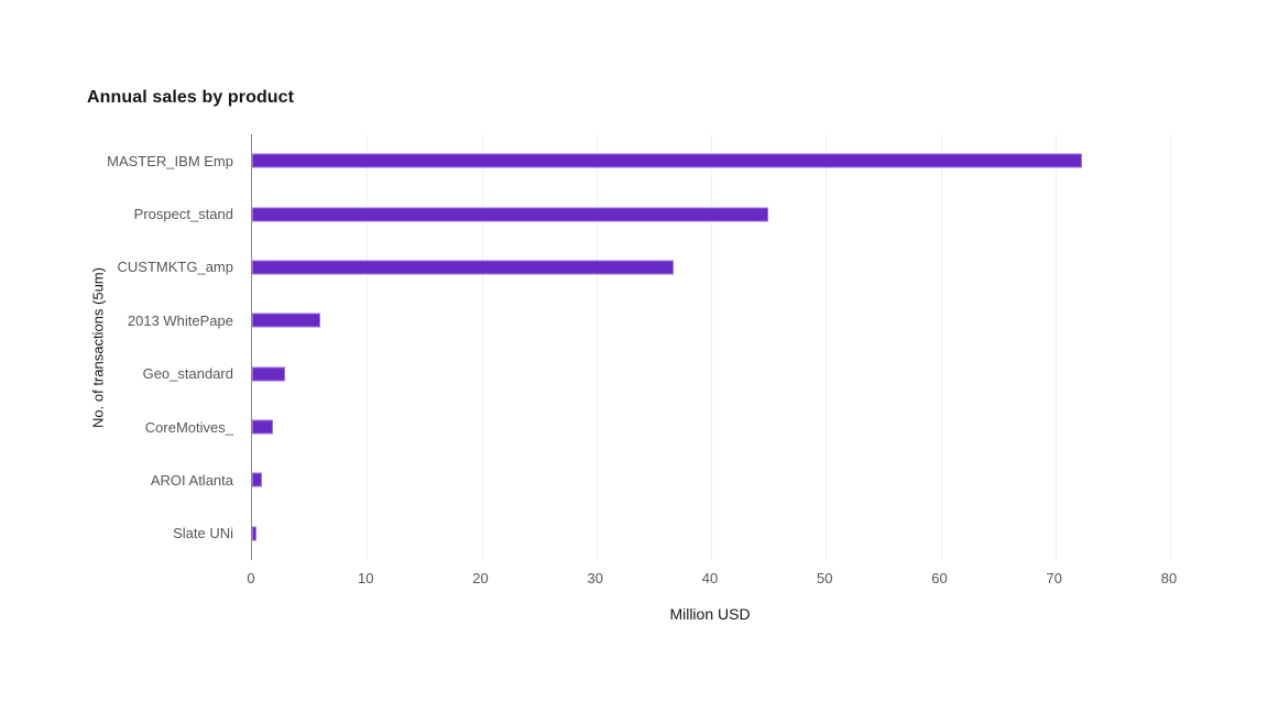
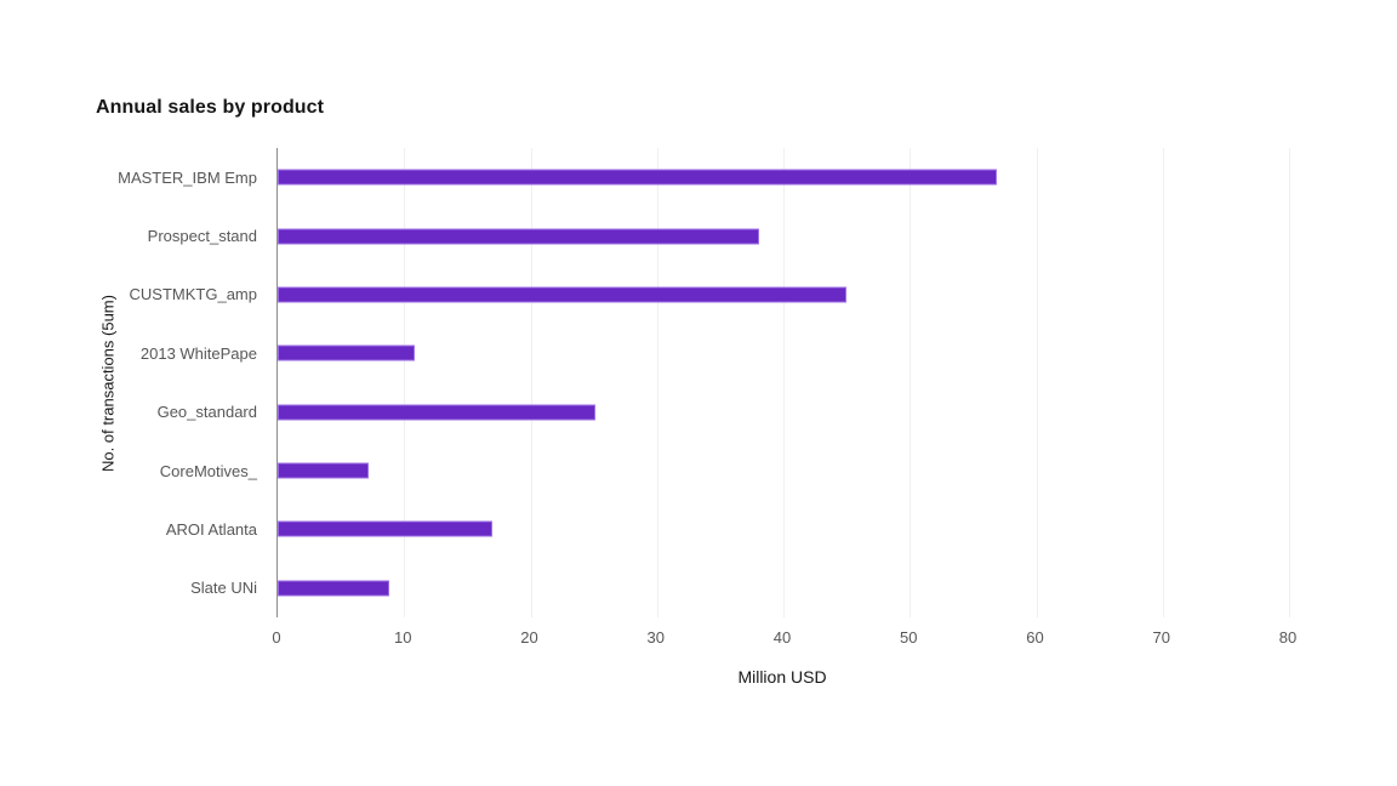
MASTER_IBM Emp: 72.3 -> 56.9
Prospect_stand: 45.0 -> 38.1
CUSTMKTG_amp: 36.7 -> 45.0
2013 WhitePape: 5.9 -> 10.8
Geo_standard: 2.9 -> 25.1
CoreMotives_: 1.8 -> 7.2
AROI Atlanta: 0.9 -> 17.0
Slate UNi: 0.4 -> 8.8
